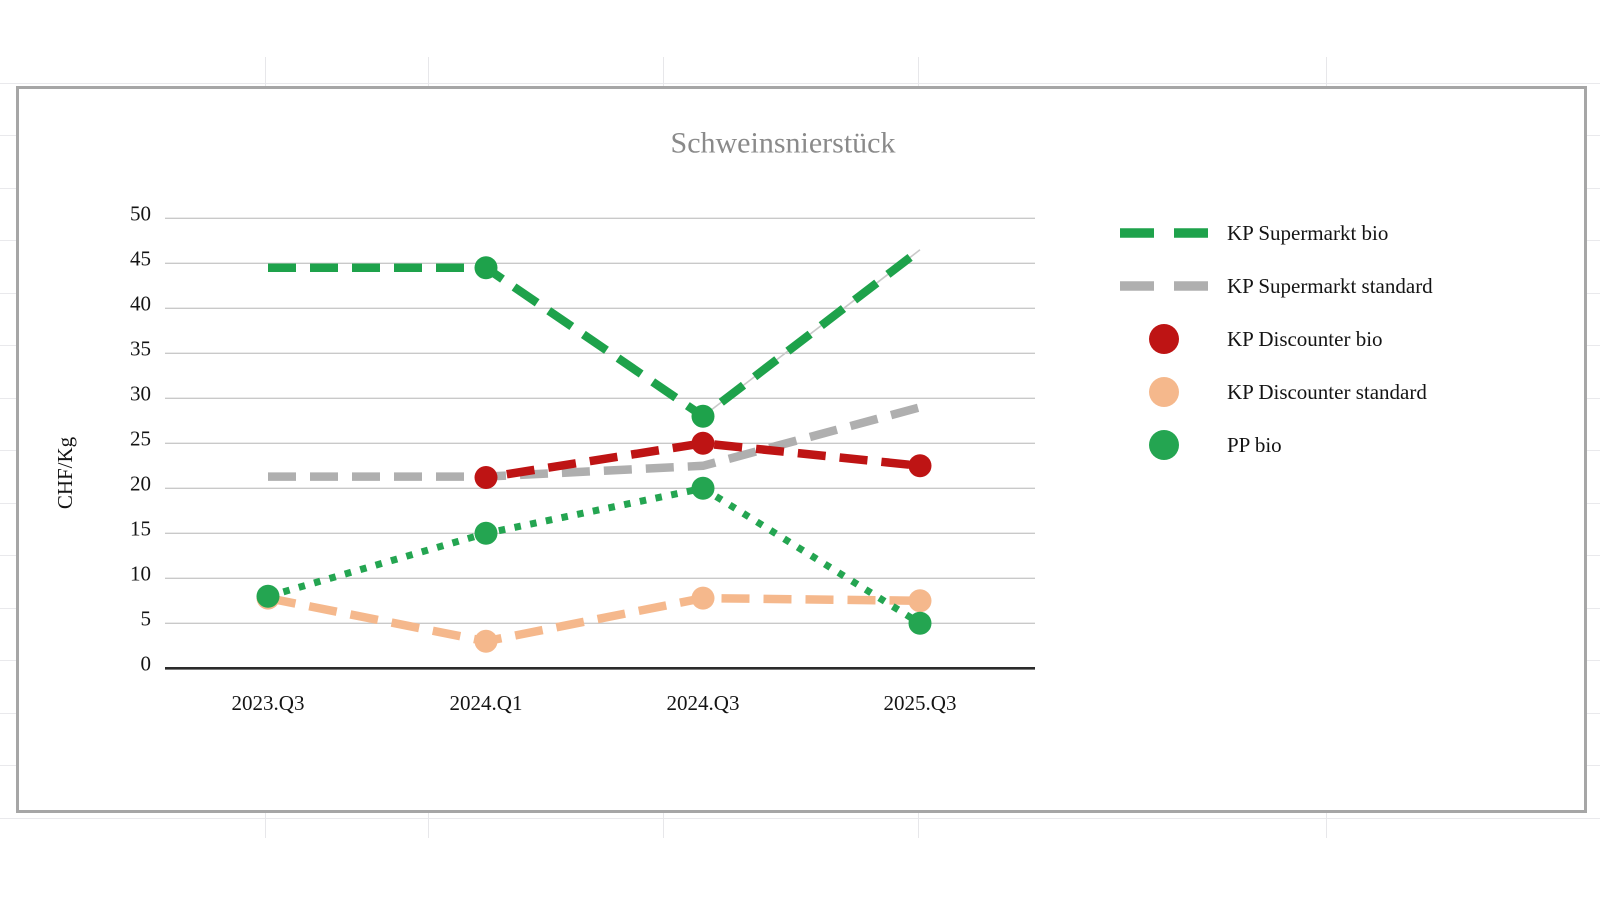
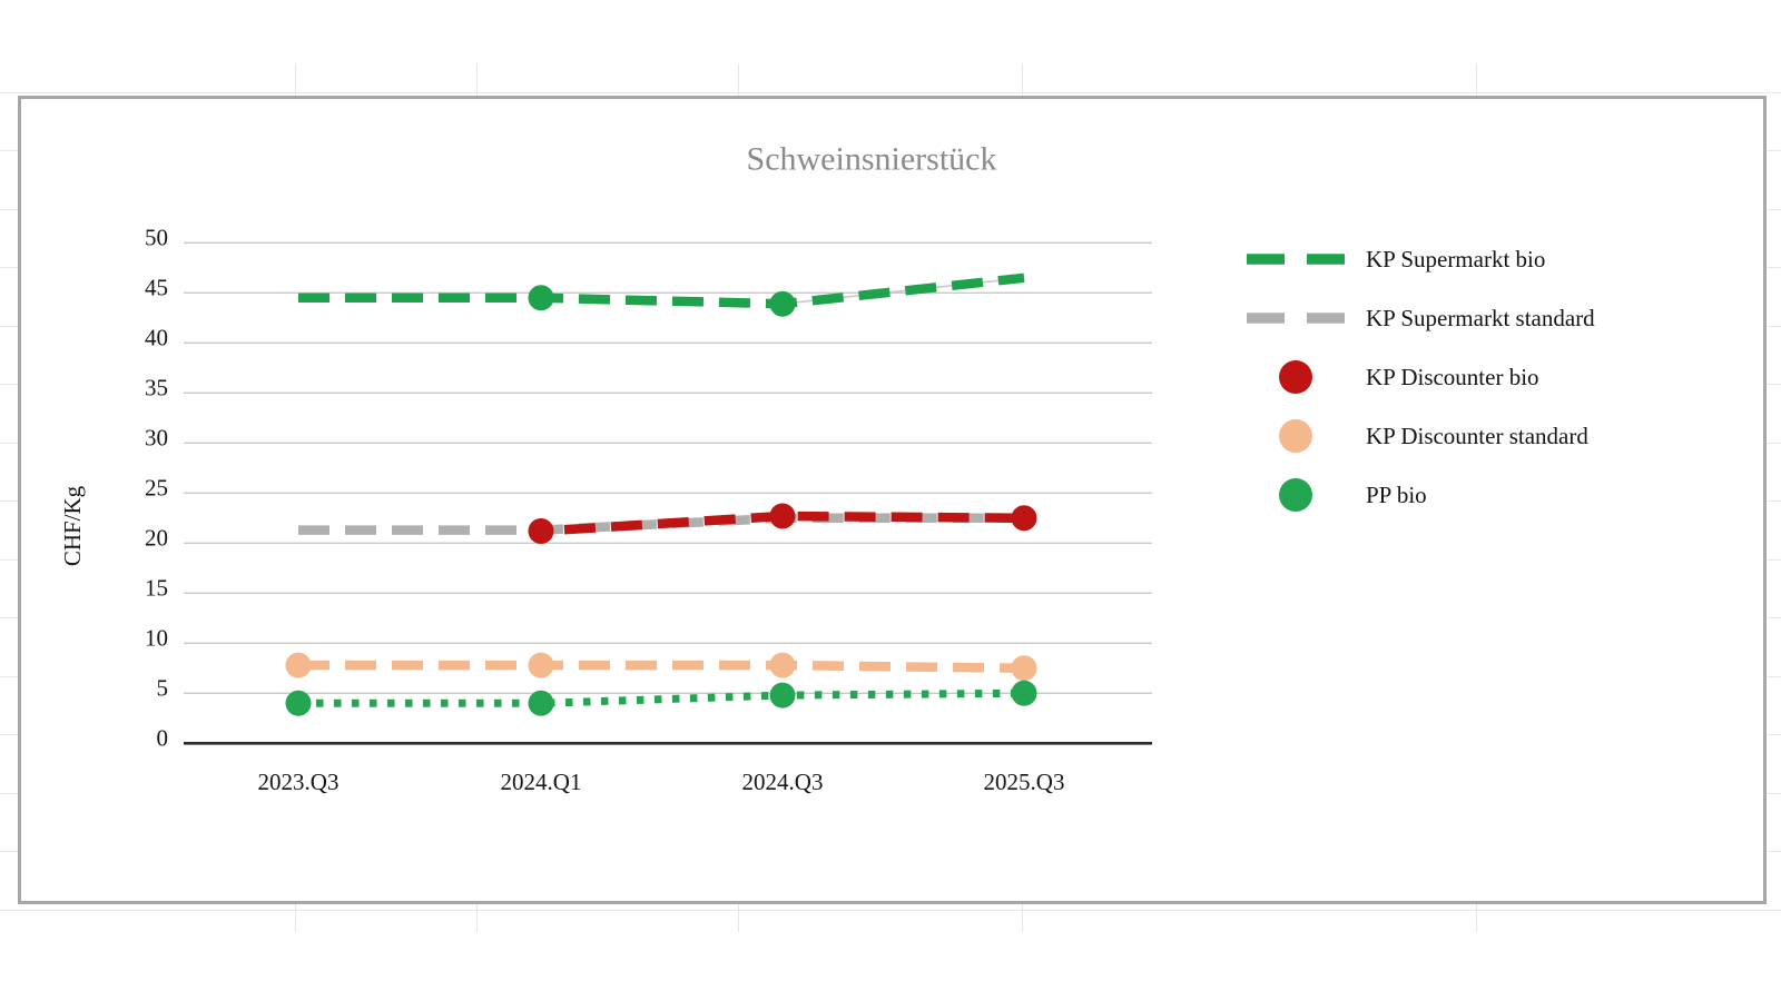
PP bio/2023.Q3: 8 -> 4
KP Discounter standard/2024.Q1: 3 -> 8
PP bio/2024.Q1: 15 -> 4
KP Supermarkt bio/2024.Q3: 28 -> 44
KP Discounter bio/2024.Q3: 25 -> 23
PP bio/2024.Q3: 20 -> 5
KP Supermarkt standard/2025.Q3: 29 -> 22
